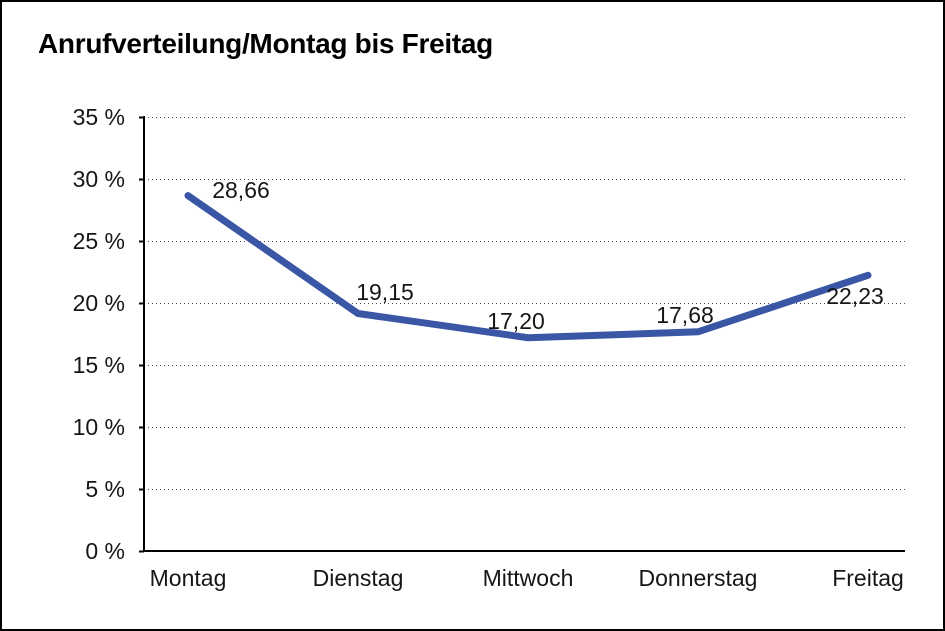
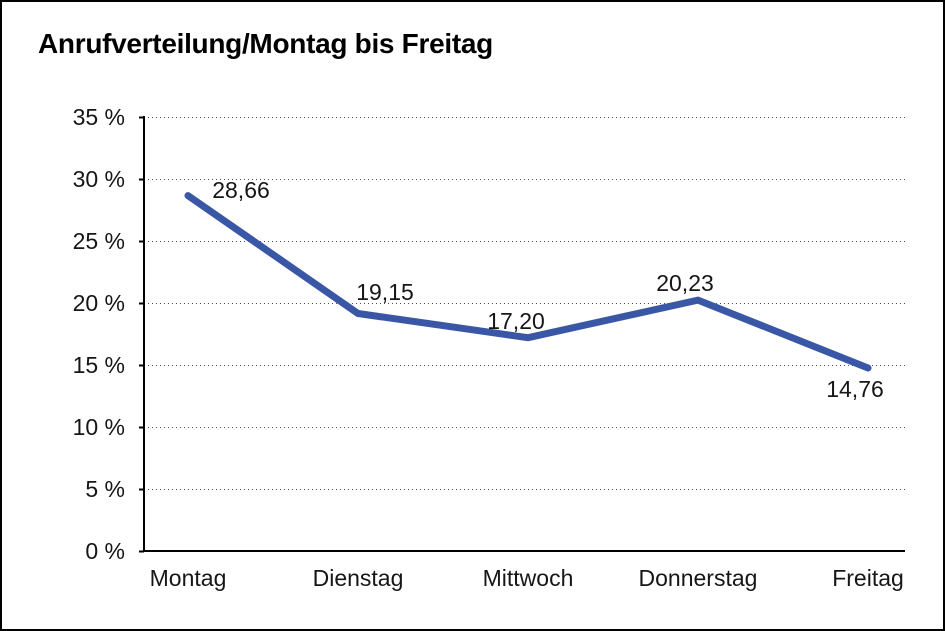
Donnerstag: 17,68 -> 20,23
Freitag: 22,23 -> 14,76
